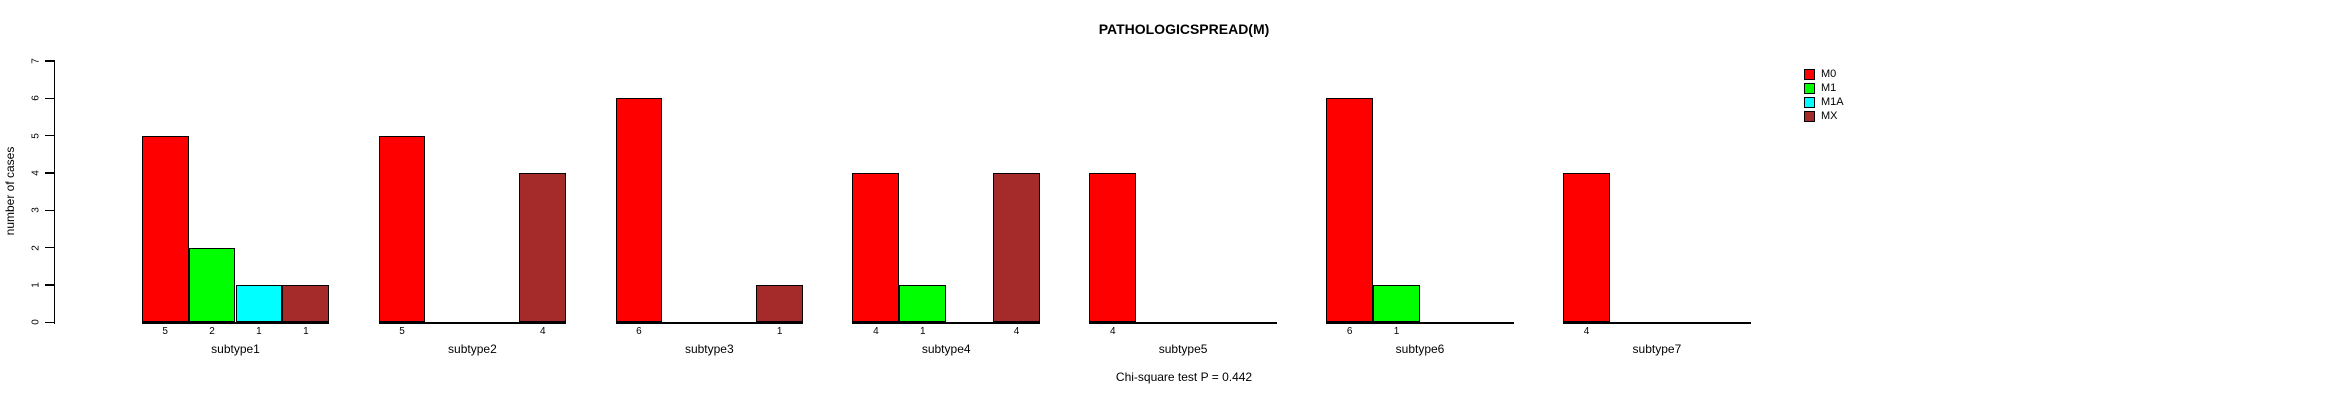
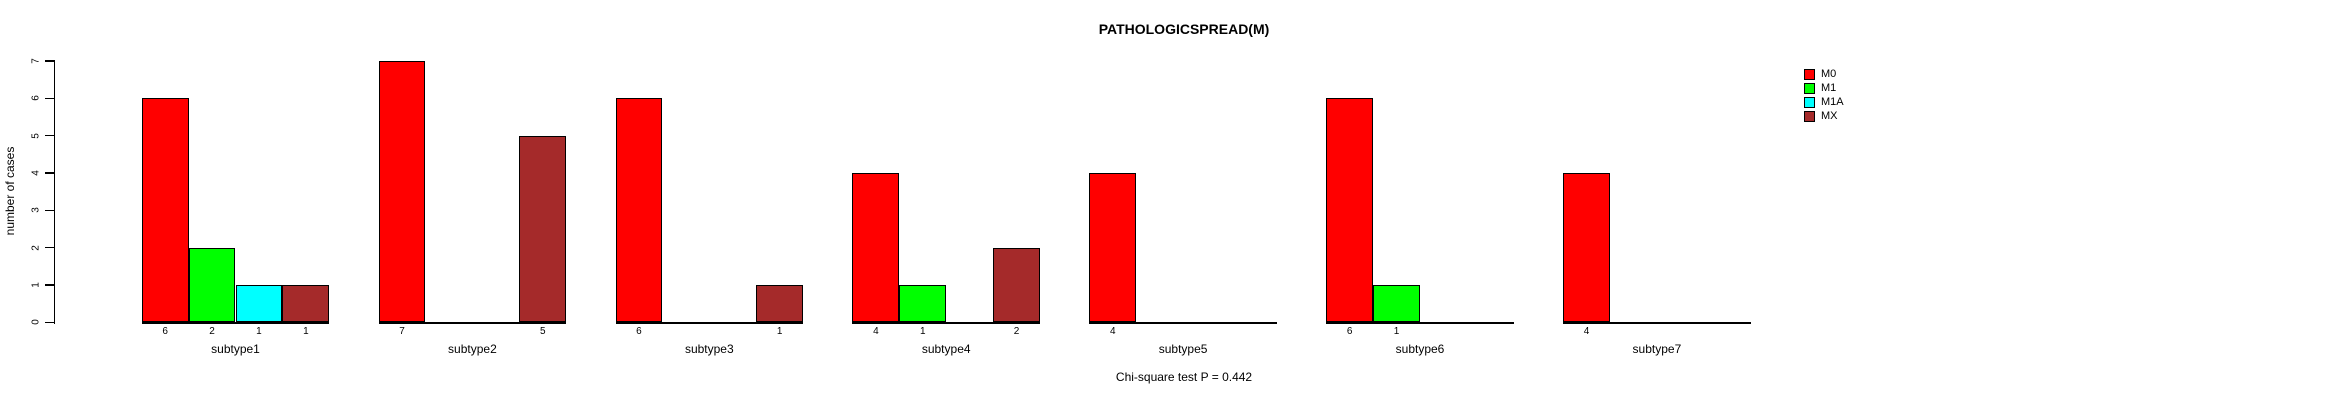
M0/subtype1: 5 -> 6
M0/subtype2: 5 -> 7
MX/subtype2: 4 -> 5
MX/subtype4: 4 -> 2
